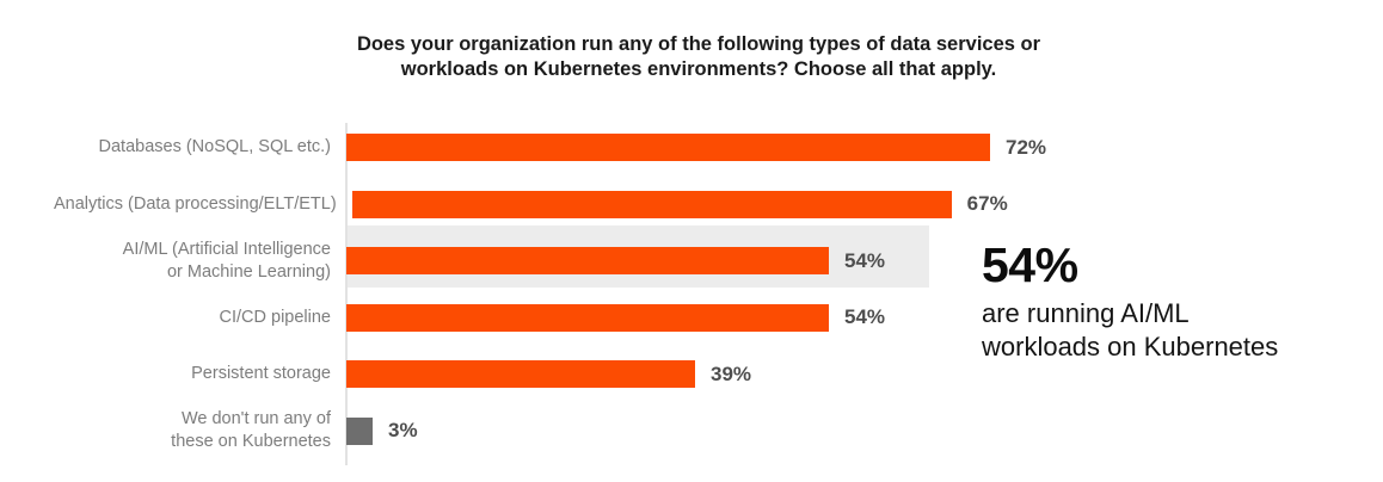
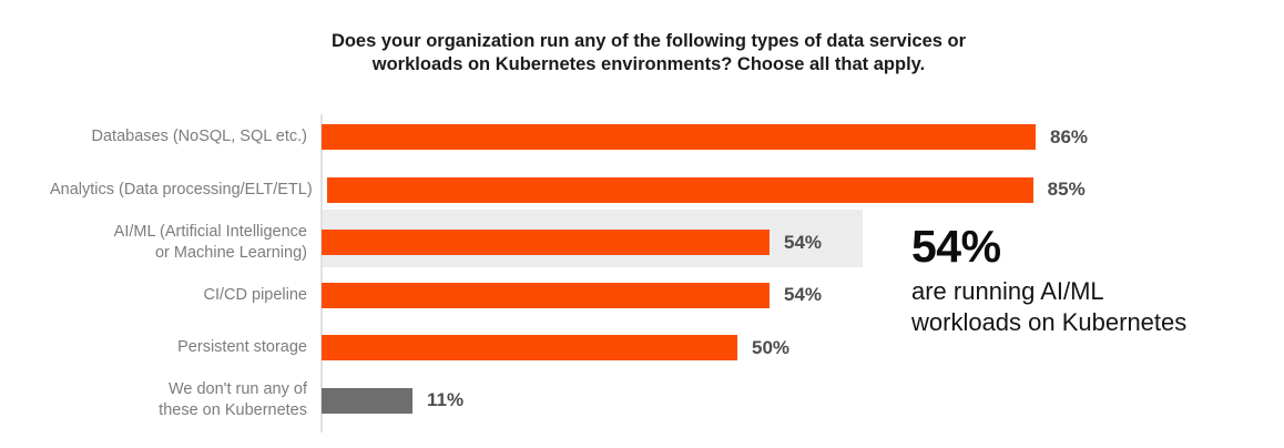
Databases (NoSQL, SQL etc.): 72% -> 86%
Analytics (Data processing/ELT/ETL): 67% -> 85%
Persistent storage: 39% -> 50%
We don't run any of these on Kubernetes: 3% -> 11%
